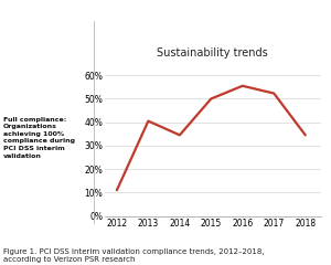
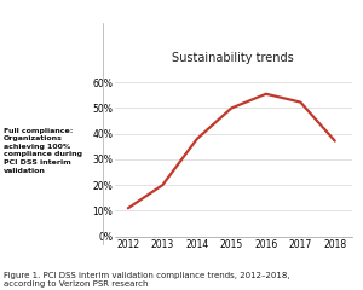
2013: 40.5% -> 20.0%
2014: 34.5% -> 38.0%
2018: 34.5% -> 37.2%
